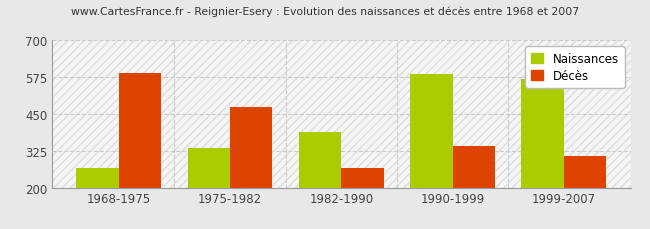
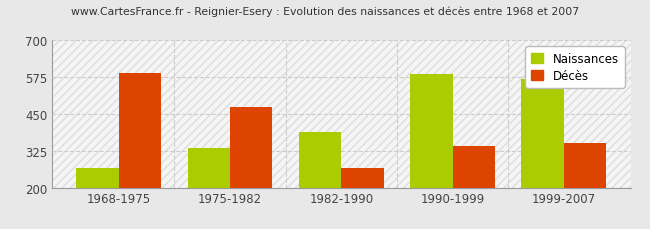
Décès/1999-2007: 308 -> 350
